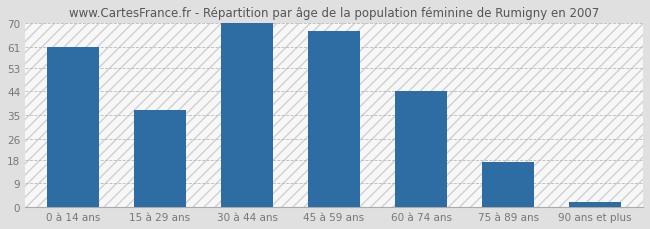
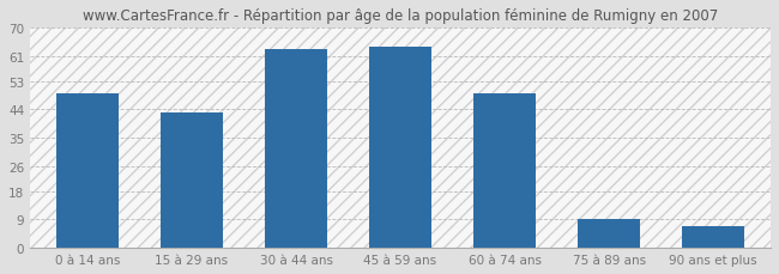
0 à 14 ans: 61 -> 49
15 à 29 ans: 37 -> 43
30 à 44 ans: 70 -> 63
45 à 59 ans: 67 -> 64
60 à 74 ans: 44 -> 49
75 à 89 ans: 17 -> 9
90 ans et plus: 2 -> 7
